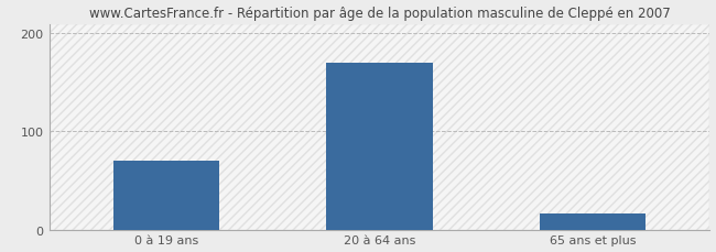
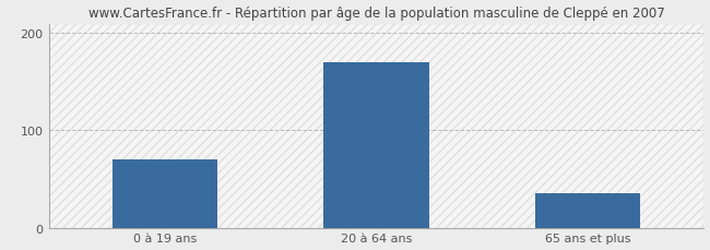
65 ans et plus: 16 -> 35
